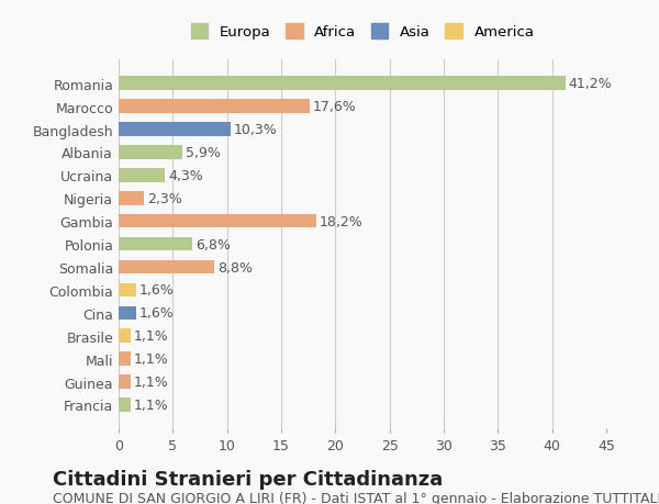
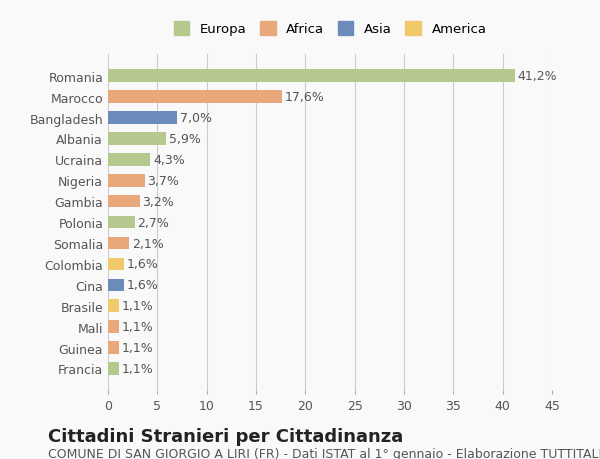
Bangladesh: 10,3% -> 7,0%
Nigeria: 2,3% -> 3,7%
Gambia: 18,2% -> 3,2%
Polonia: 6,8% -> 2,7%
Somalia: 8,8% -> 2,1%
